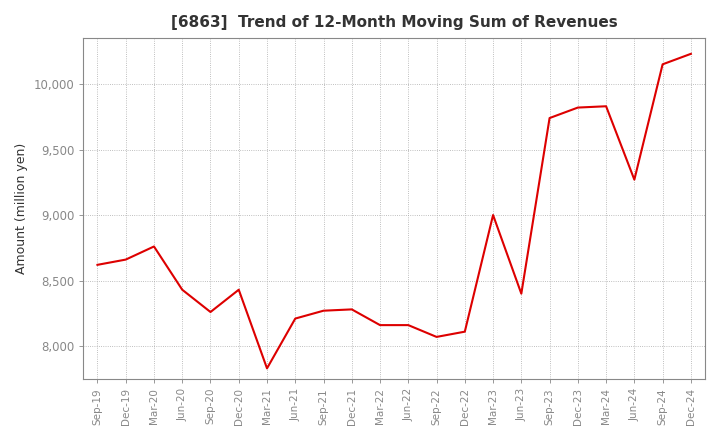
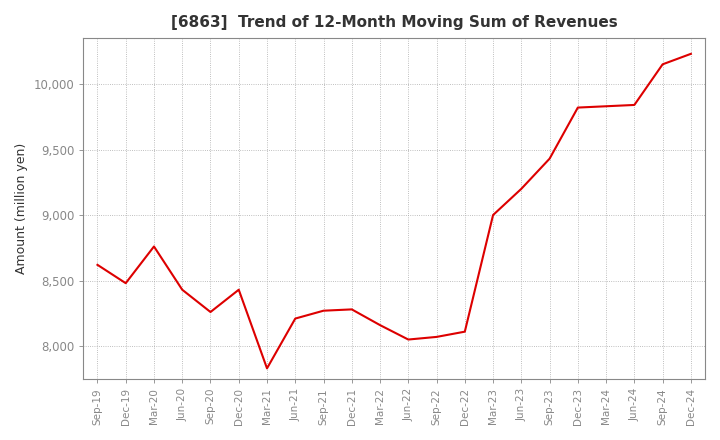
Dec-19: 8,660 -> 8,480
Jun-22: 8,160 -> 8,050
Jun-23: 8,400 -> 9,200
Sep-23: 9,740 -> 9,430
Jun-24: 9,270 -> 9,840
